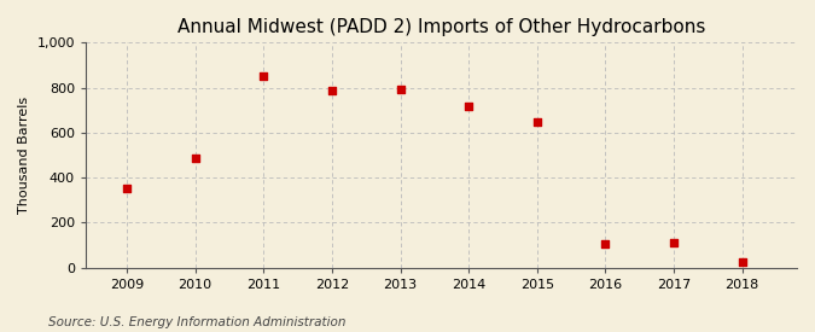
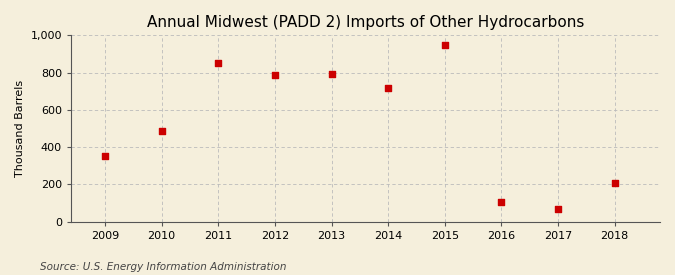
2015: 650 -> 950
2017: 110 -> 70
2018: 20 -> 210
